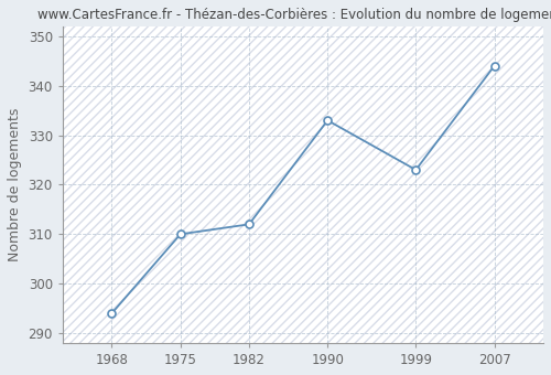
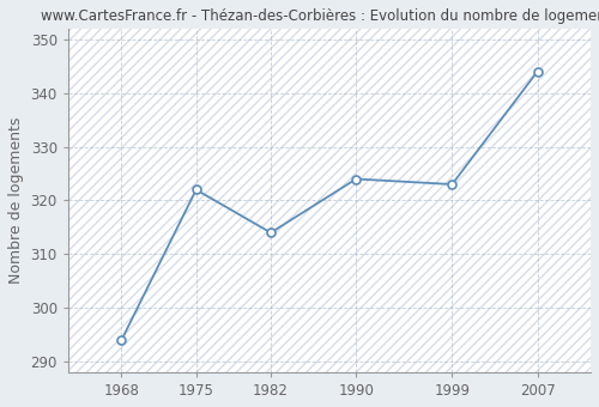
1975: 310 -> 322
1982: 312 -> 314
1990: 333 -> 324
